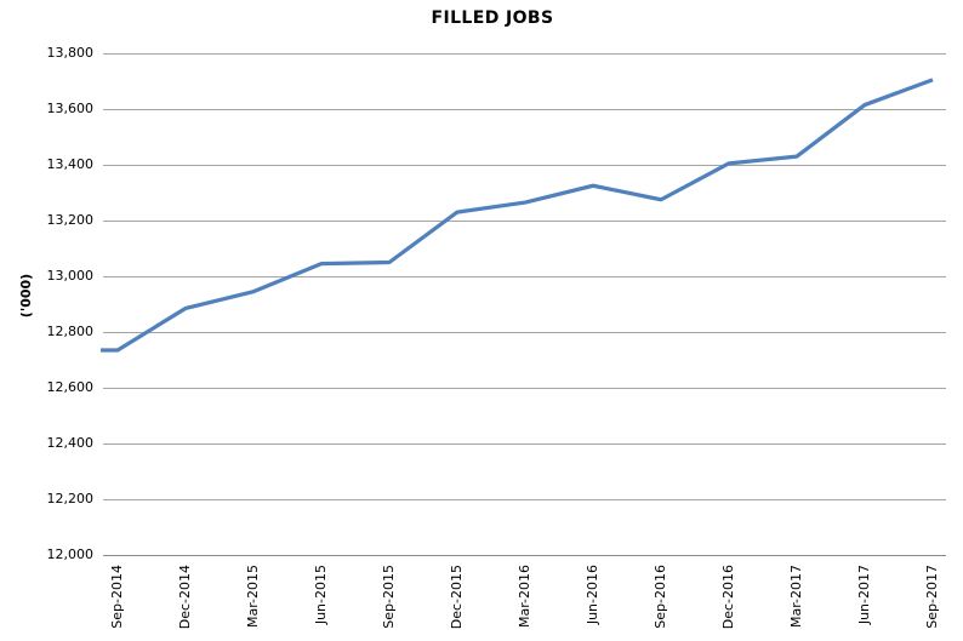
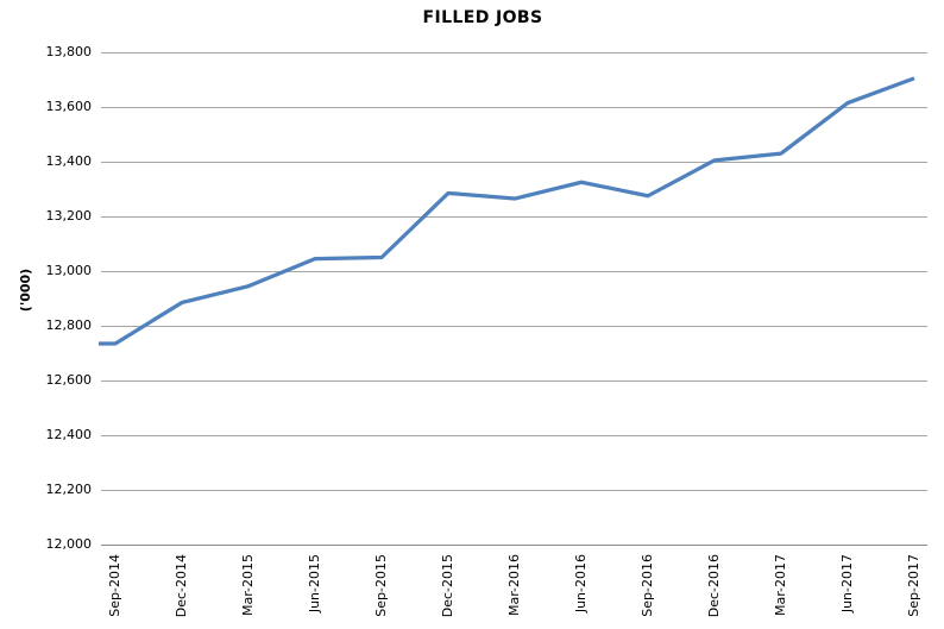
Dec-2015: 13230 -> 13280
